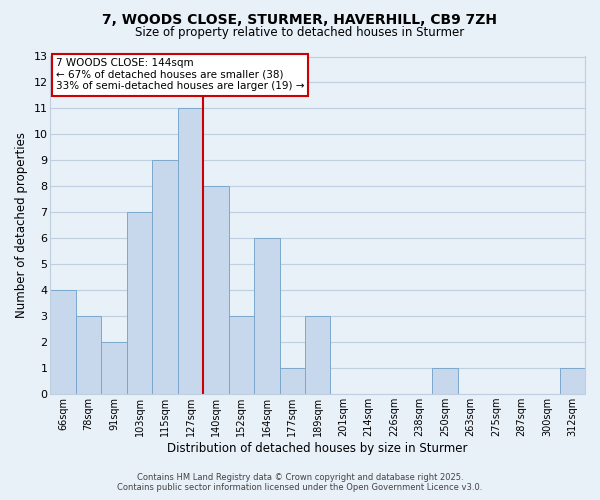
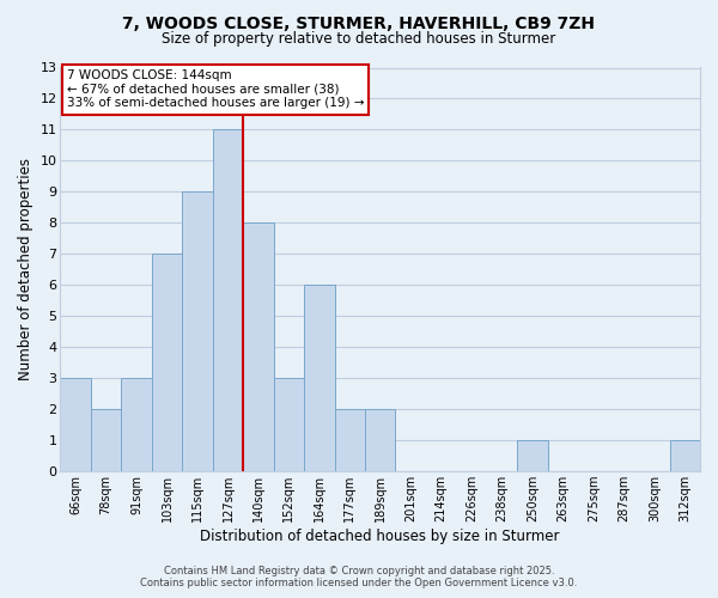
66sqm: 4 -> 3
78sqm: 3 -> 2
91sqm: 2 -> 3
177sqm: 1 -> 2
189sqm: 3 -> 2
